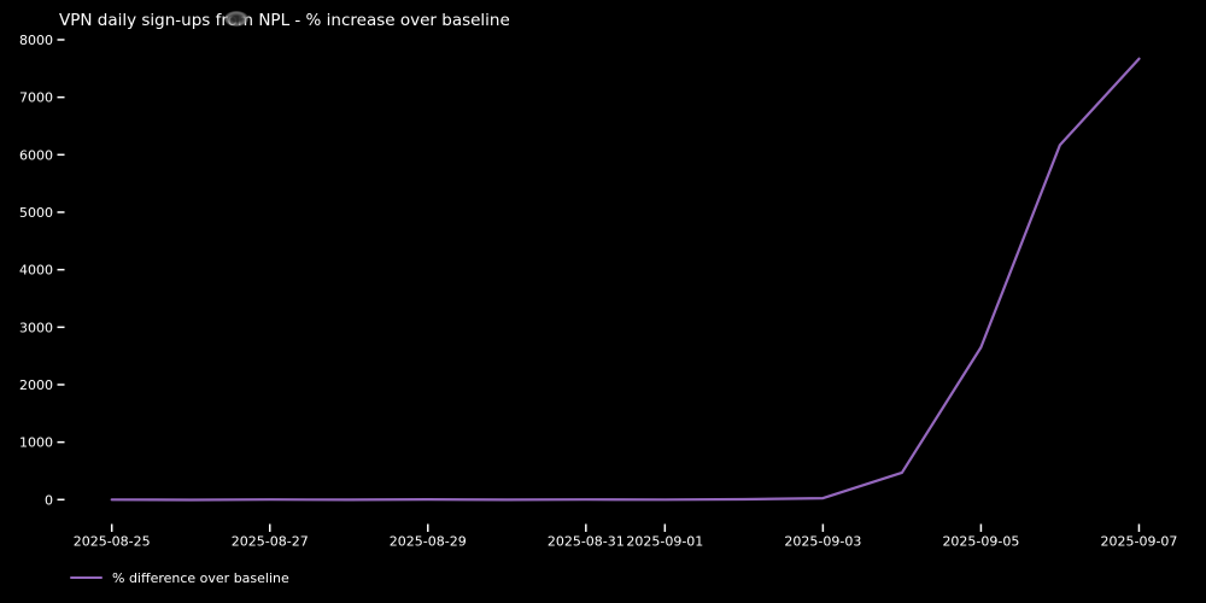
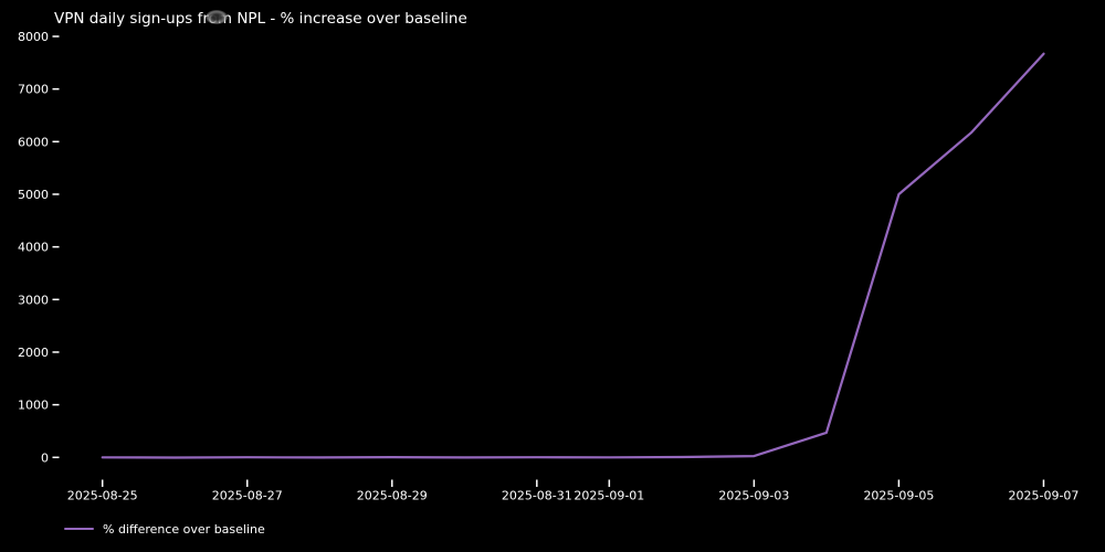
2025-09-05: 2600 -> 5000
